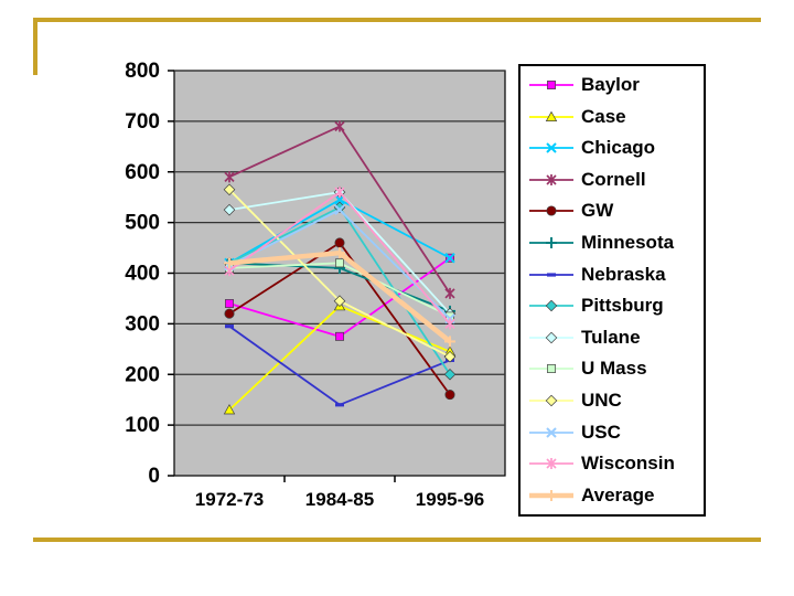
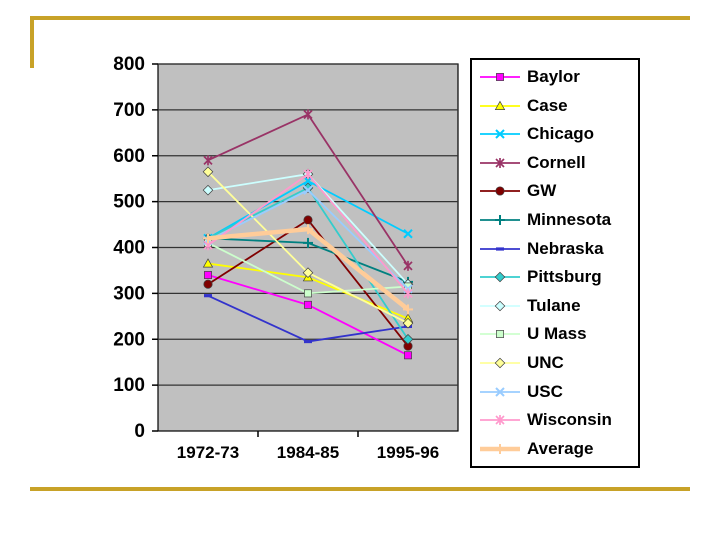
Case/1972-73: 130 -> 360
Nebraska/1984-85: 140 -> 200
U Mass/1984-85: 420 -> 300
Baylor/1995-96: 430 -> 160
GW/1995-96: 160 -> 180
